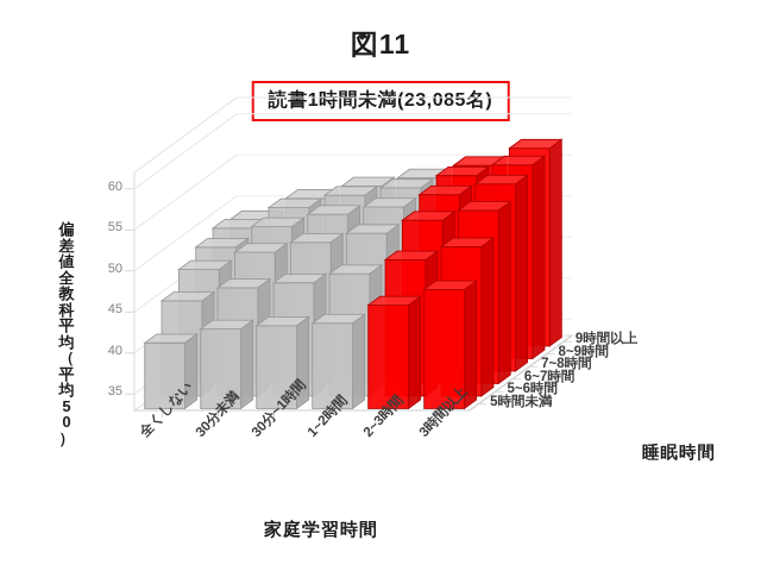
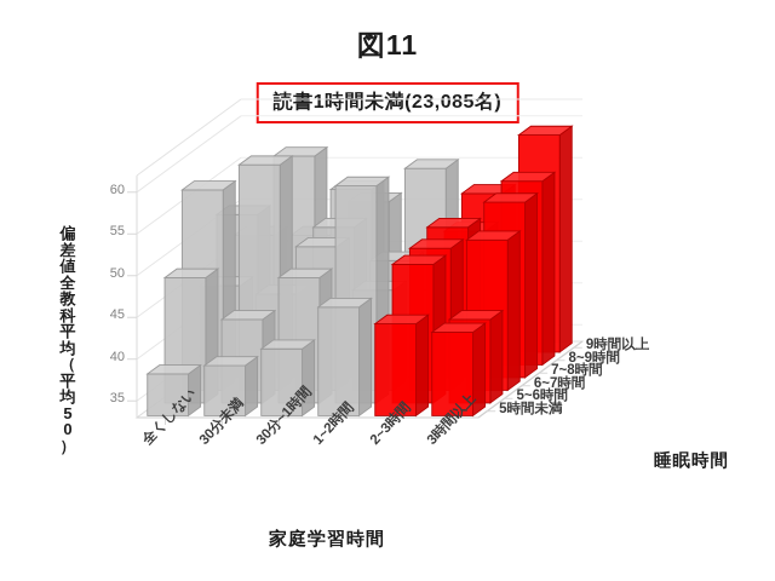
5時間未満/全くしない: 41 -> 38
5~6時間/全くしない: 45 -> 48
6~7時間/全くしない: 47 -> 57
7~8時間/全くしない: 48 -> 44
8~9時間/全くしない: 49 -> 51
9時間以上/全くしない: 48 -> 47
5時間未満/30分未満: 43 -> 39
5~6時間/30分未満: 46 -> 43
6~7時間/30分未満: 49 -> 60
7~8時間/30分未満: 51 -> 43
8~9時間/30分未満: 51 -> 58
9時間以上/30分未満: 51 -> 47
5時間未満/30分~1時間: 43 -> 41
5~6時間/30分~1時間: 47 -> 48
7~8時間/30分~1時間: 52 -> 51
8~9時間/30分~1時間: 53 -> 54
9時間以上/30分~1時間: 52 -> 51
5時間未満/1~2時間: 43 -> 46
5~6時間/1~2時間: 48 -> 59
6~7時間/1~2時間: 51 -> 45
7~8時間/1~2時間: 53 -> 47
8~9時間/1~2時間: 54 -> 42
9時間以上/1~2時間: 54 -> 55
5時間未満/2~3時間: 46 -> 44
6~7時間/2~3時間: 53 -> 50
7~8時間/2~3時間: 54 -> 51
8~9時間/2~3時間: 55 -> 49
9時間以上/2~3時間: 55 -> 52
5時間未満/3時間以上: 48 -> 43
5~6時間/3時間以上: 51 -> 43
6~7時間/3時間以上: 54 -> 51
7~8時間/3時間以上: 56 -> 54
8~9時間/3時間以上: 57 -> 55
9時間以上/3時間以上: 57 -> 59
